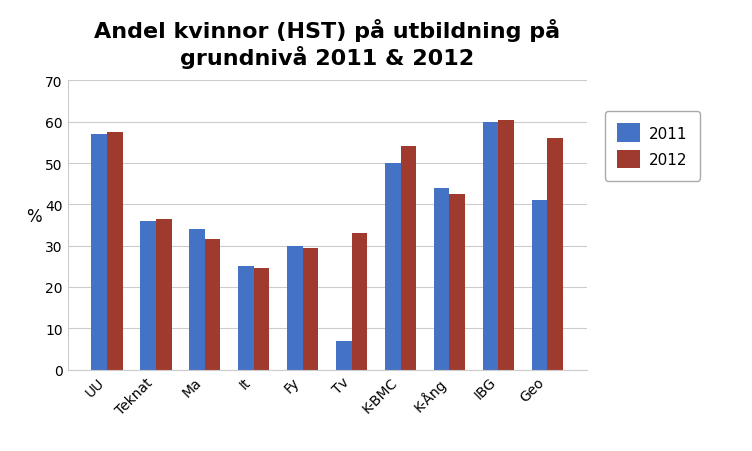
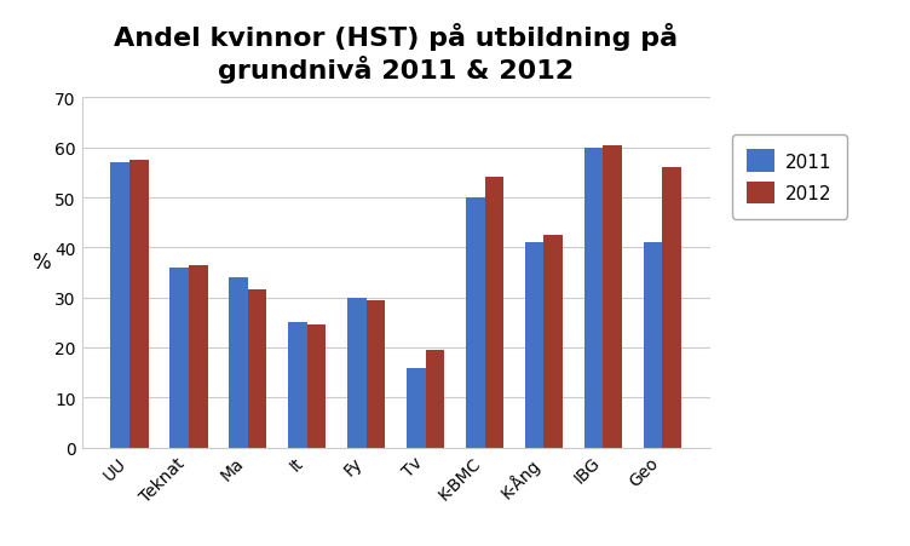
2011/Tv: 7 -> 16
2012/Tv: 33.0 -> 19.5
2011/K-Ång: 44 -> 41
